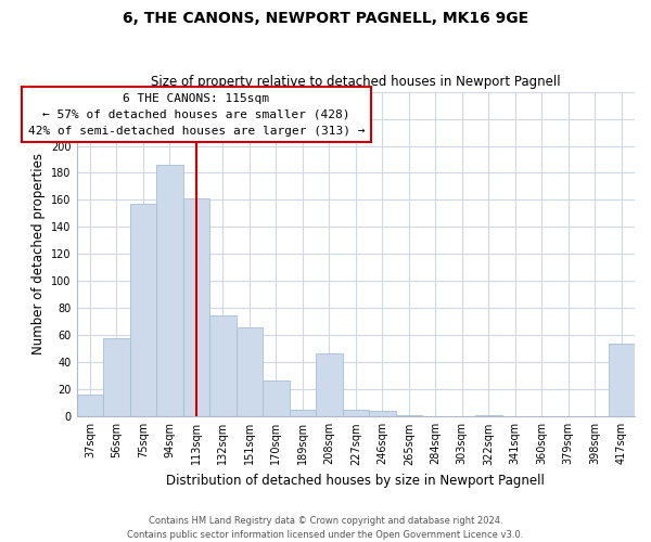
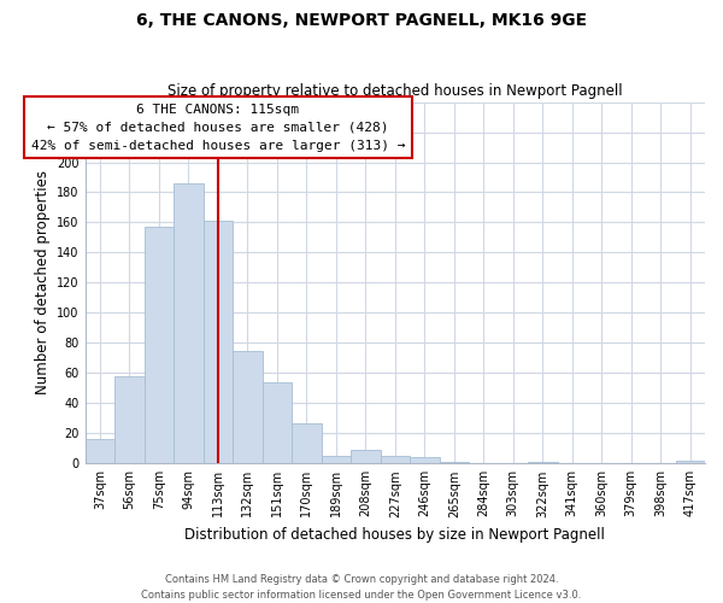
151sqm: 66 -> 54
208sqm: 47 -> 9
417sqm: 54 -> 2
